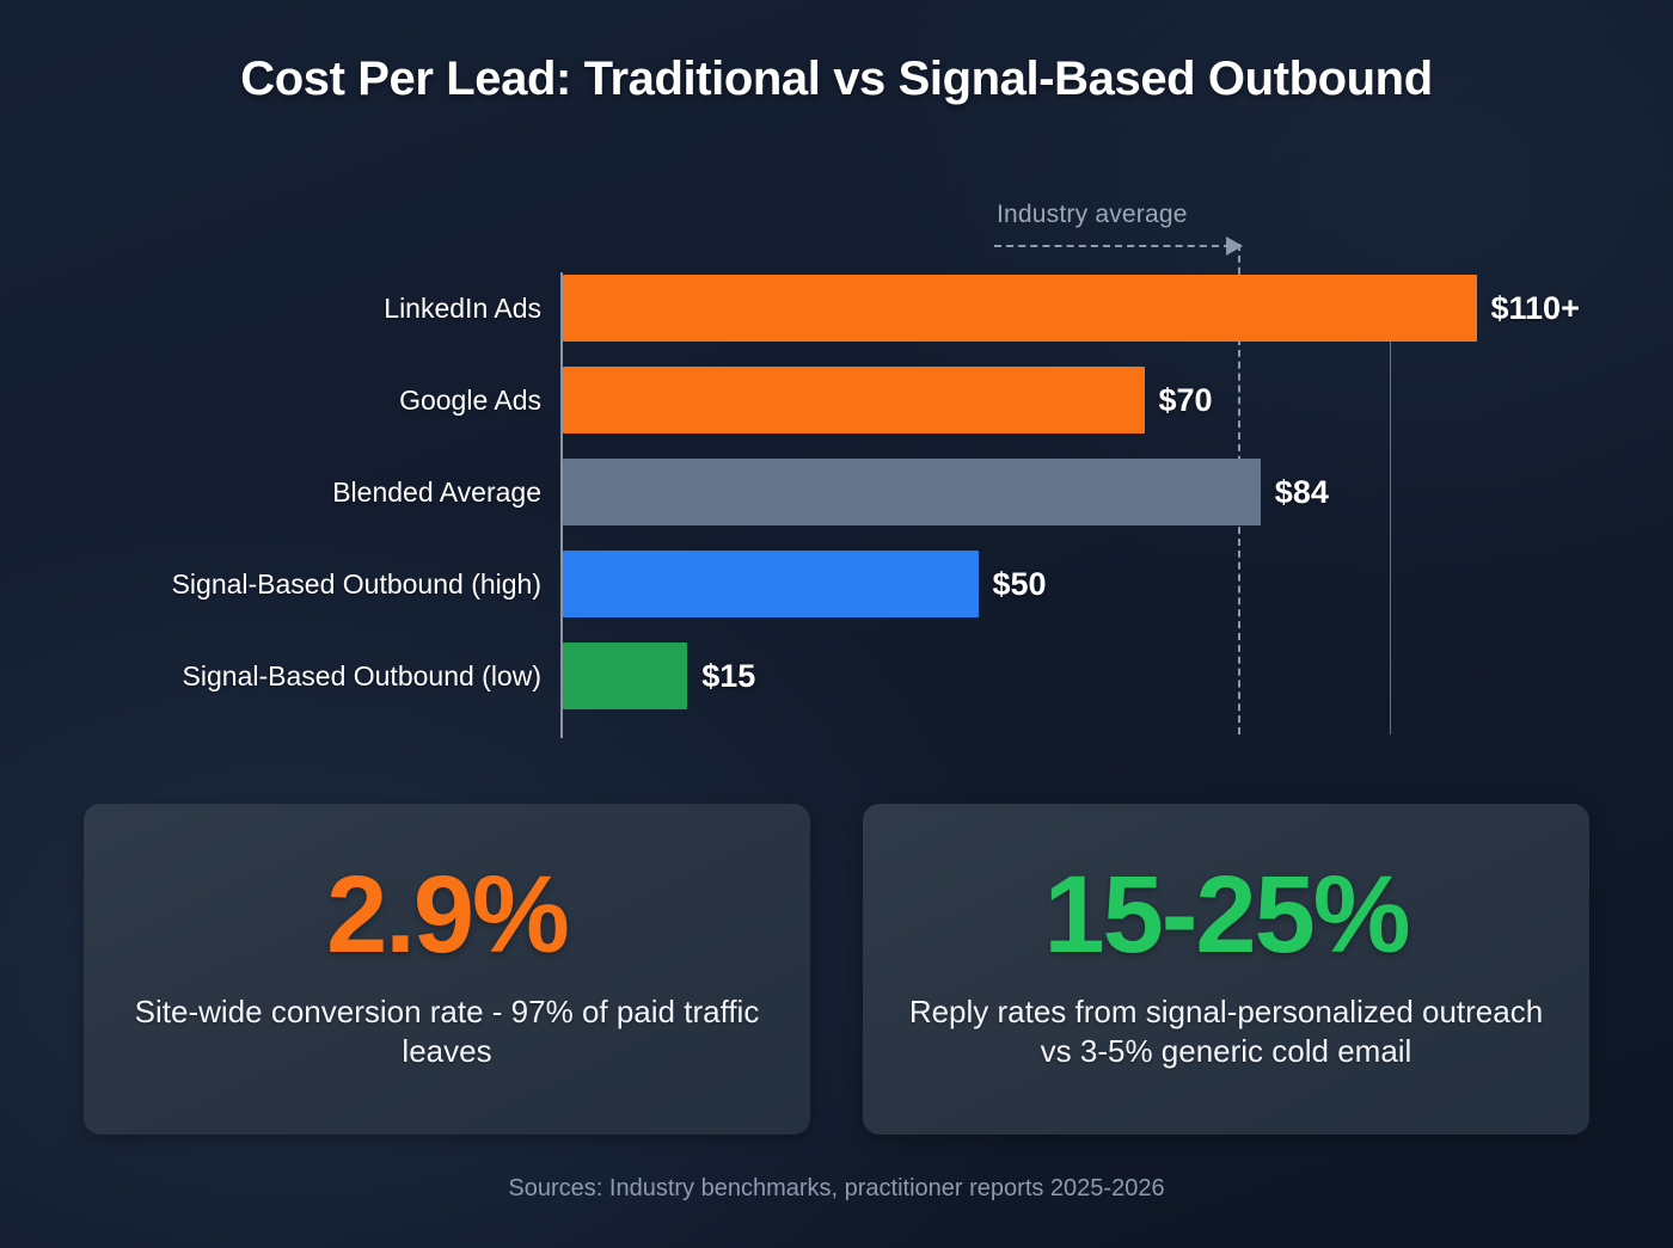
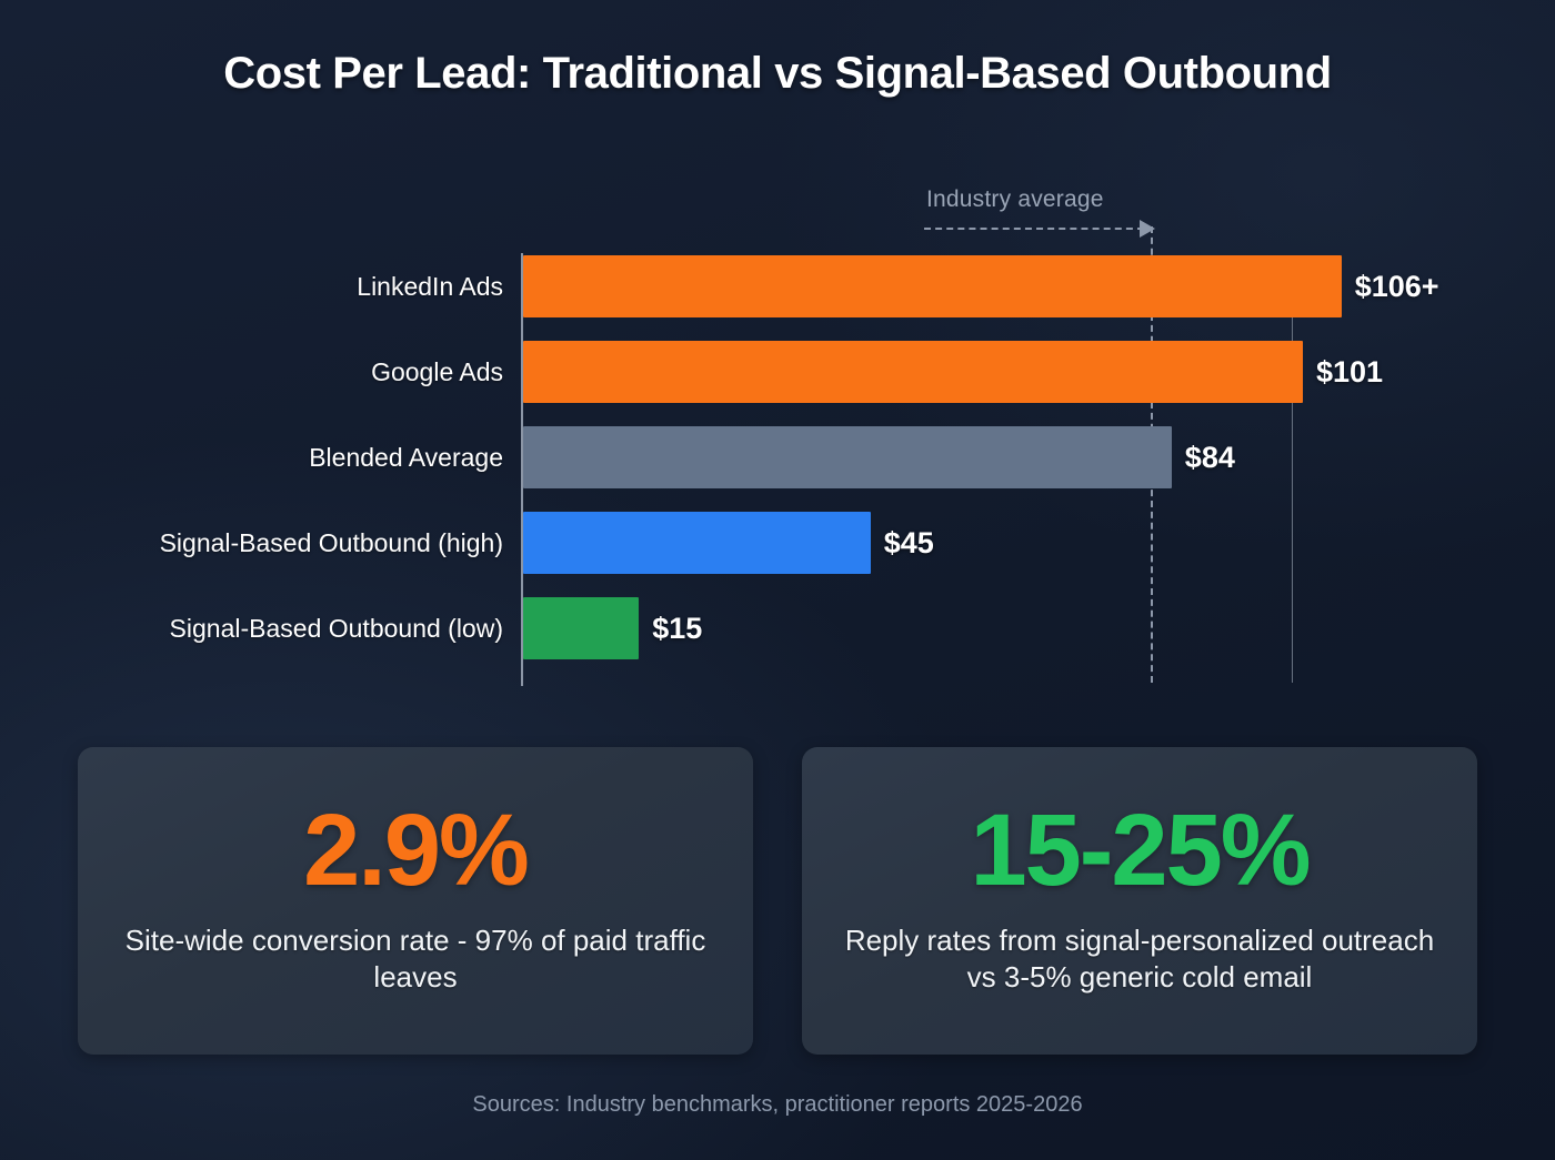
LinkedIn Ads: 110 -> 106
Google Ads: $70 -> $101
Signal-Based Outbound (high): $50 -> $45
